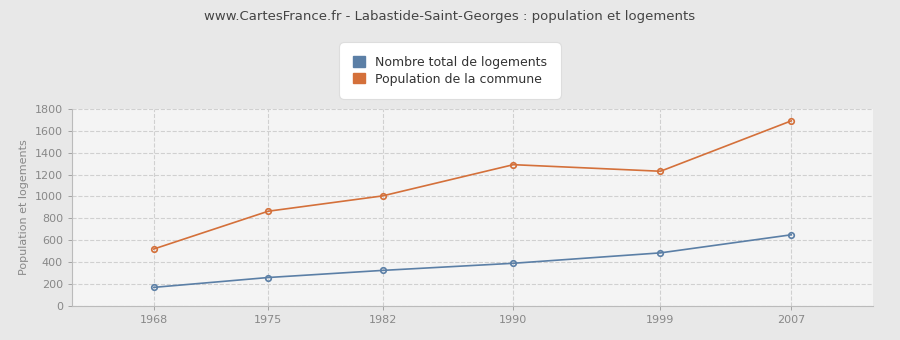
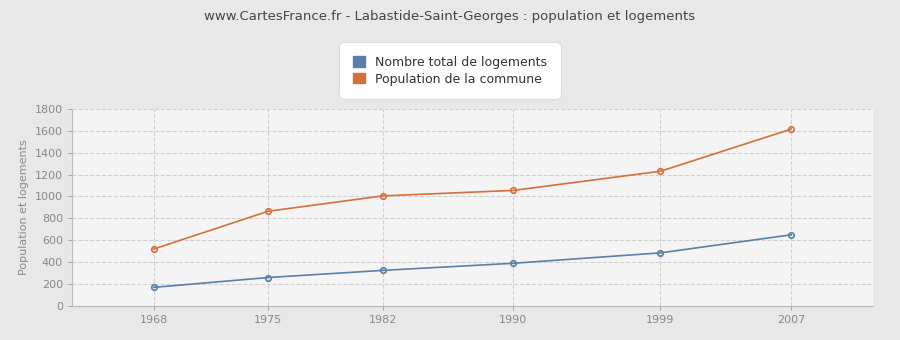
Population de la commune/1990: 1290 -> 1060
Population de la commune/2007: 1690 -> 1620
